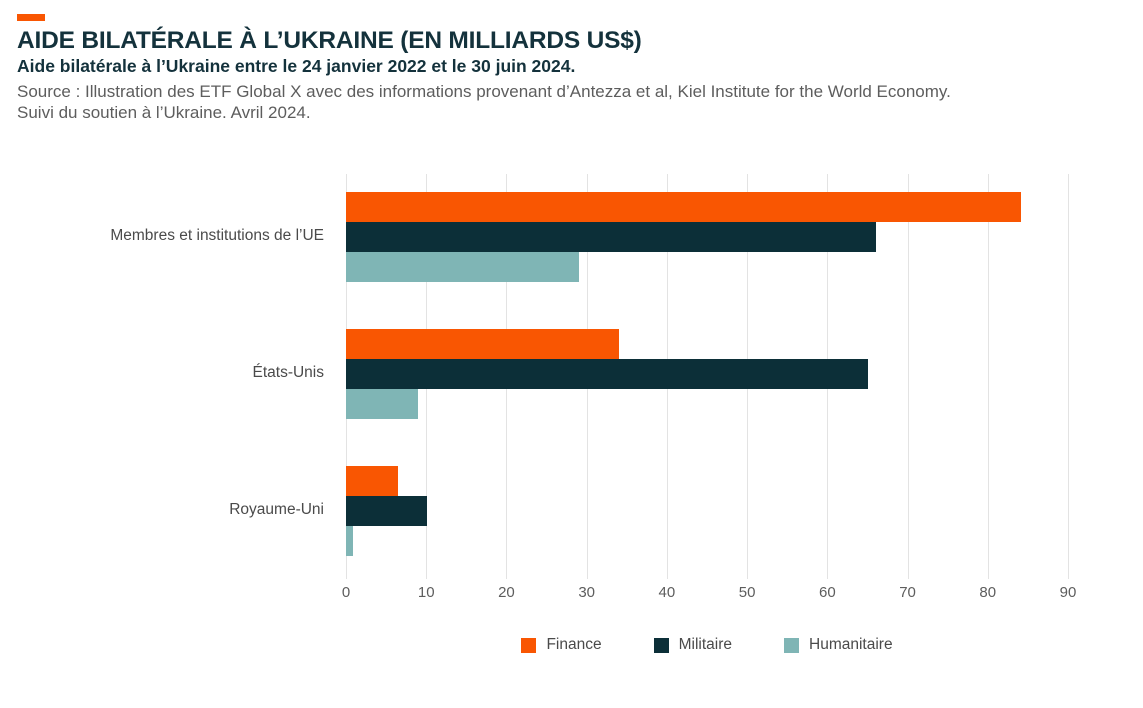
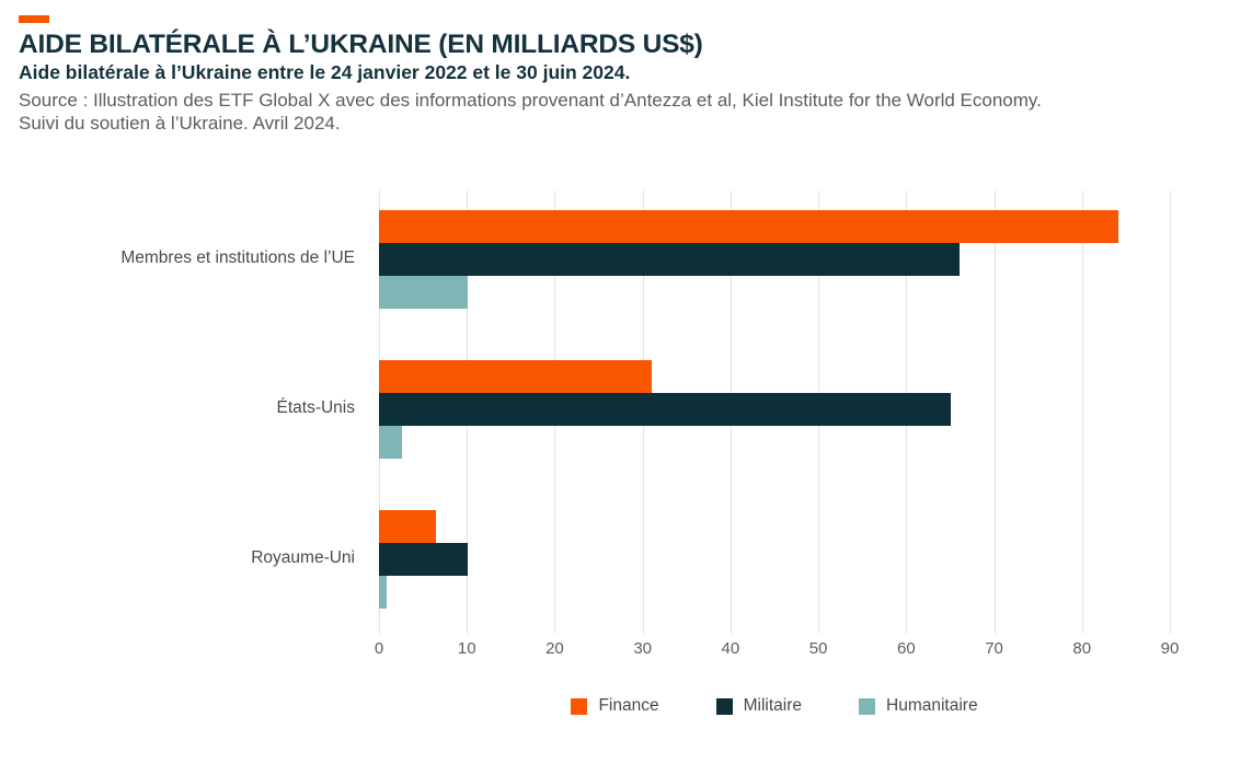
Humanitaire/Membres et institutions de l’UE: 29 -> 10
Finance/États-Unis: 34 -> 31
Humanitaire/États-Unis: 9 -> 3
